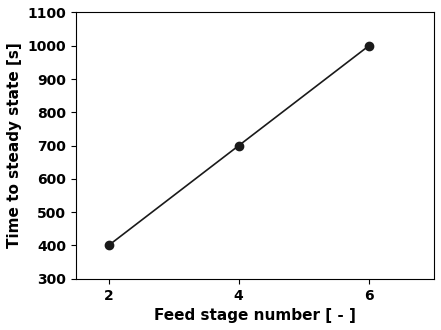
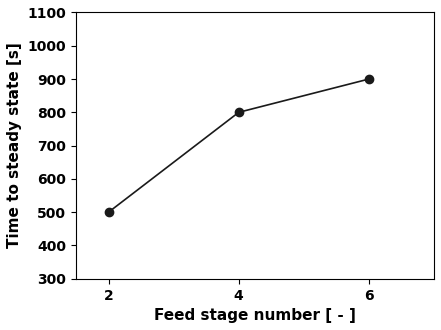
2: 400 -> 500
4: 700 -> 800
6: 1000 -> 900
